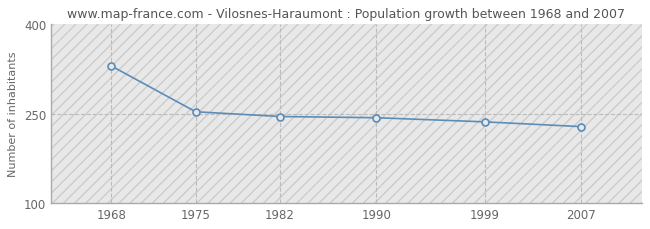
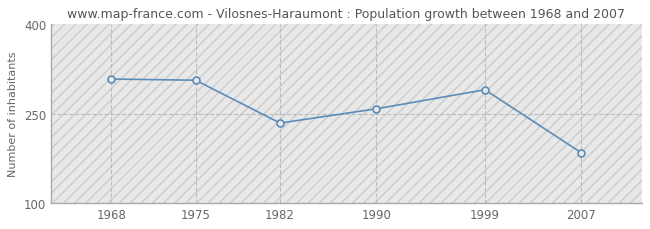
1968: 330 -> 308
1975: 253 -> 306
1982: 245 -> 234
1990: 243 -> 258
1999: 236 -> 290
2007: 228 -> 184
